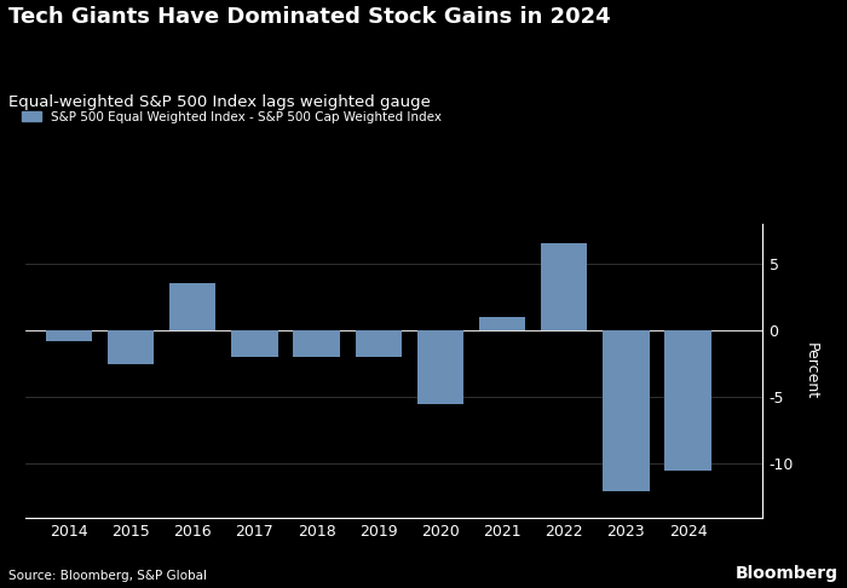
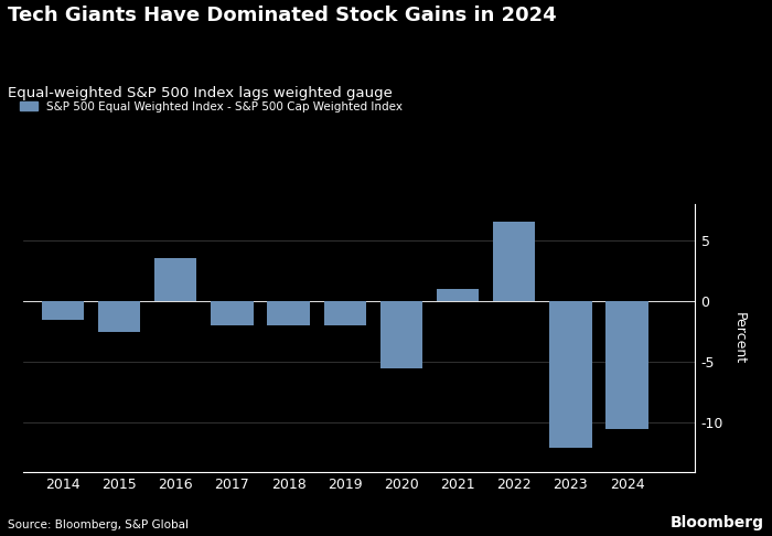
2014: -0.8 -> -1.5
